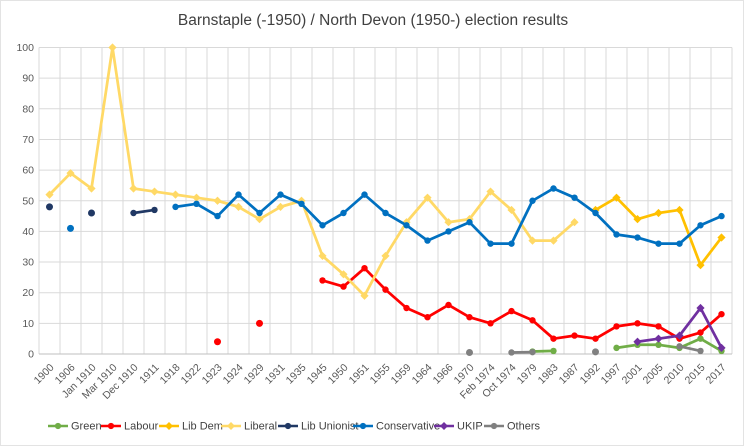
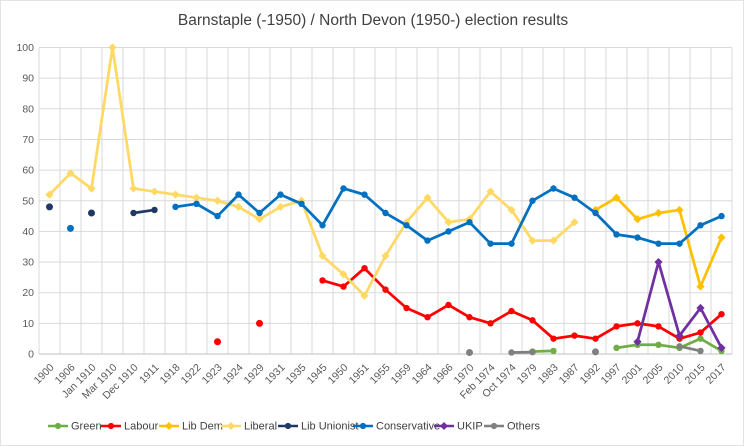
Conservative/1950: 46 -> 54
UKIP/2005: 5 -> 30
Lib Dem/2015: 29 -> 22
